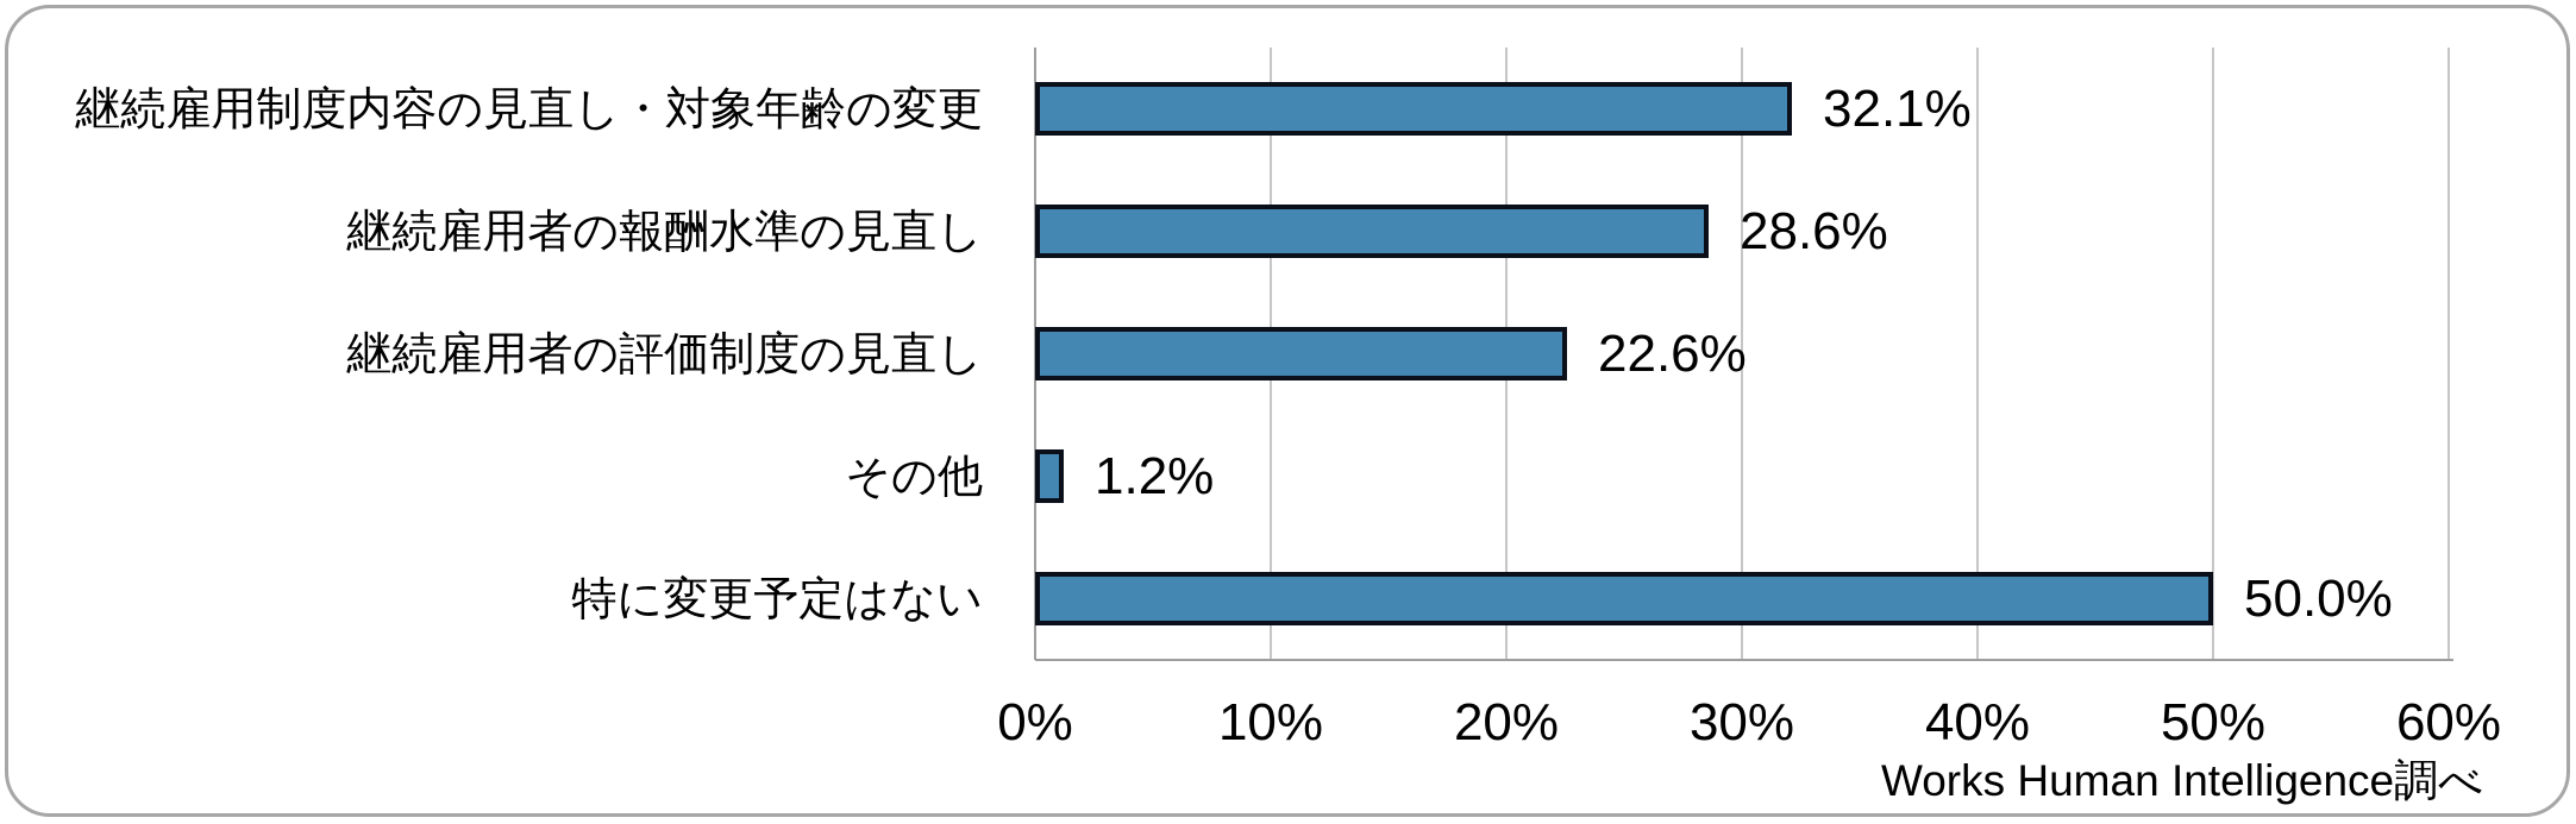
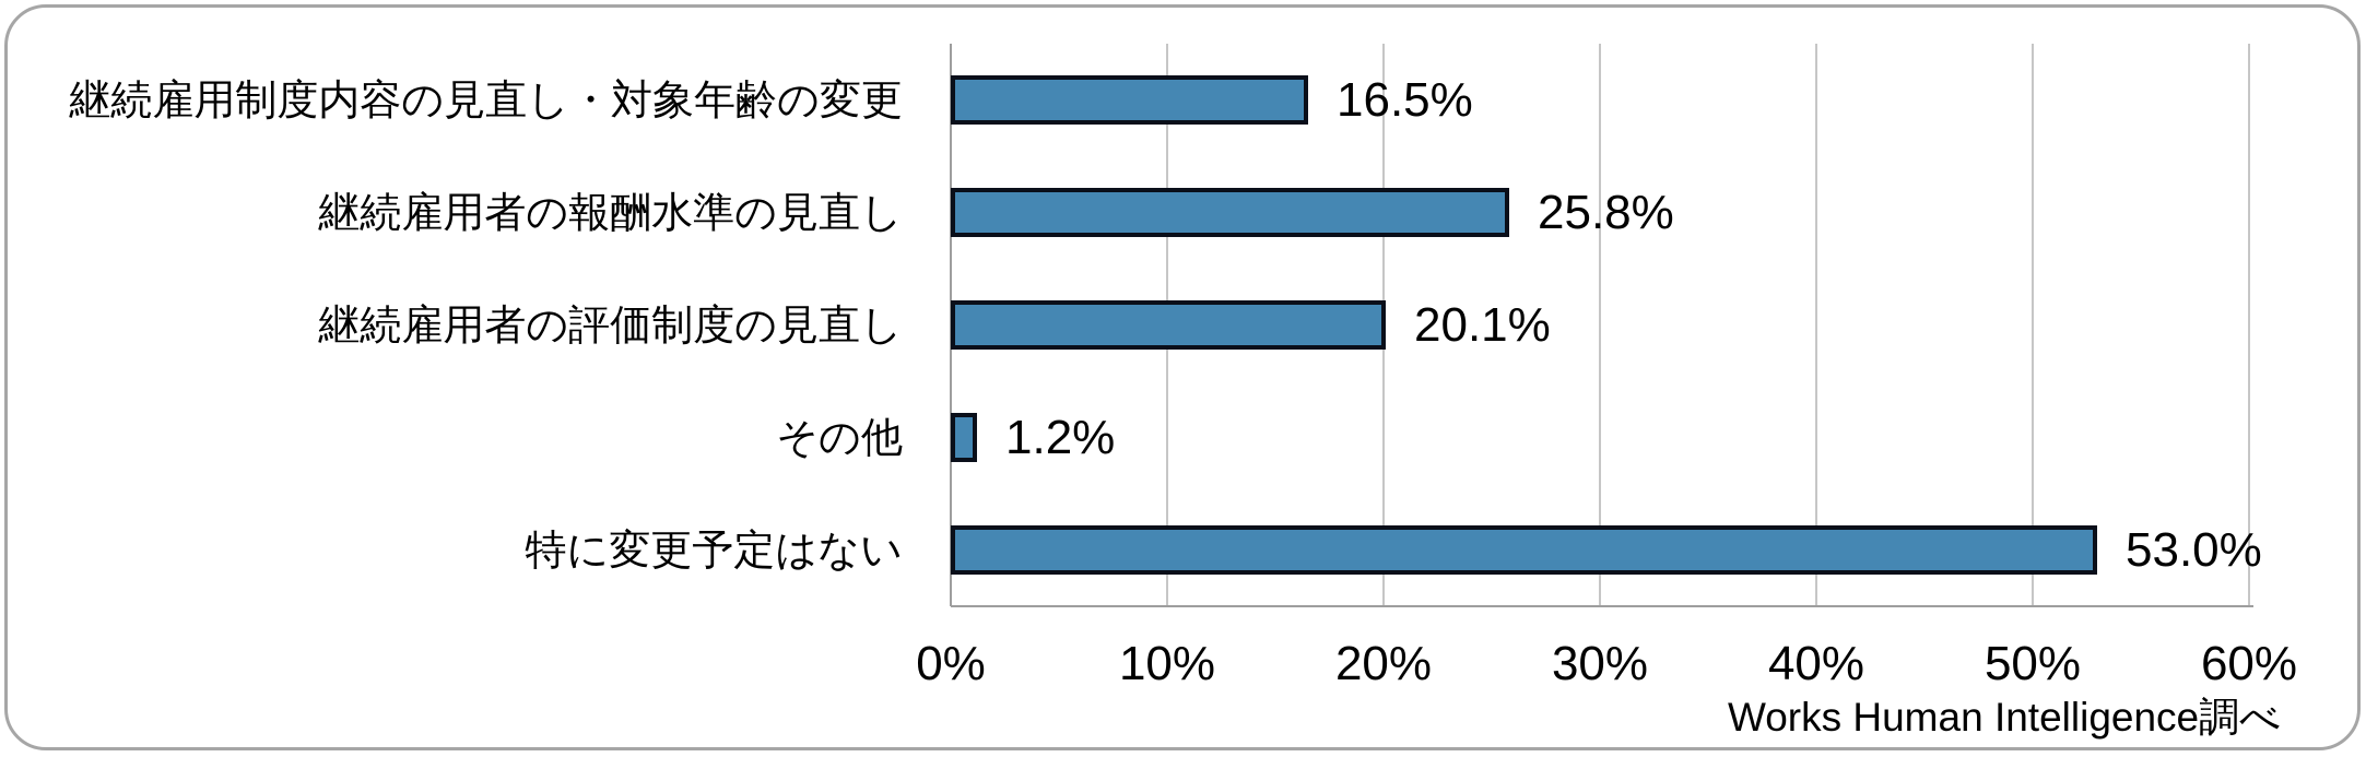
継続雇用制度内容の見直し・対象年齢の変更: 32.1% -> 16.5%
継続雇用者の報酬水準の見直し: 28.6% -> 25.8%
継続雇用者の評価制度の見直し: 22.6% -> 20.1%
特に変更予定はない: 50.0% -> 53.0%
